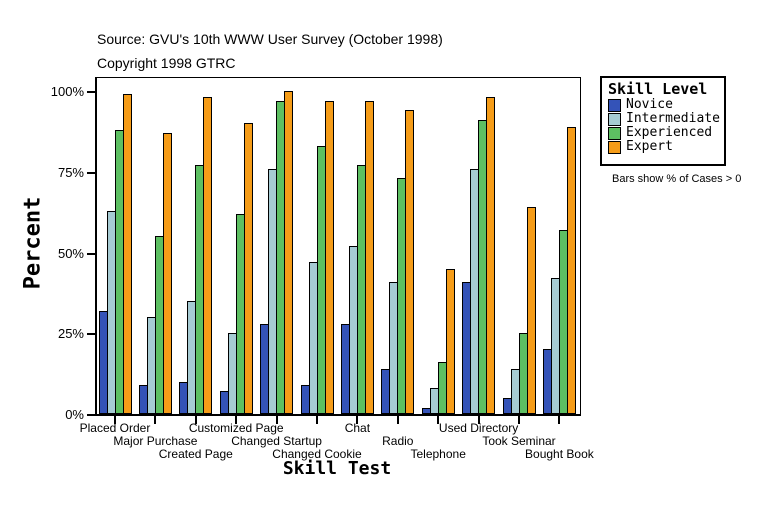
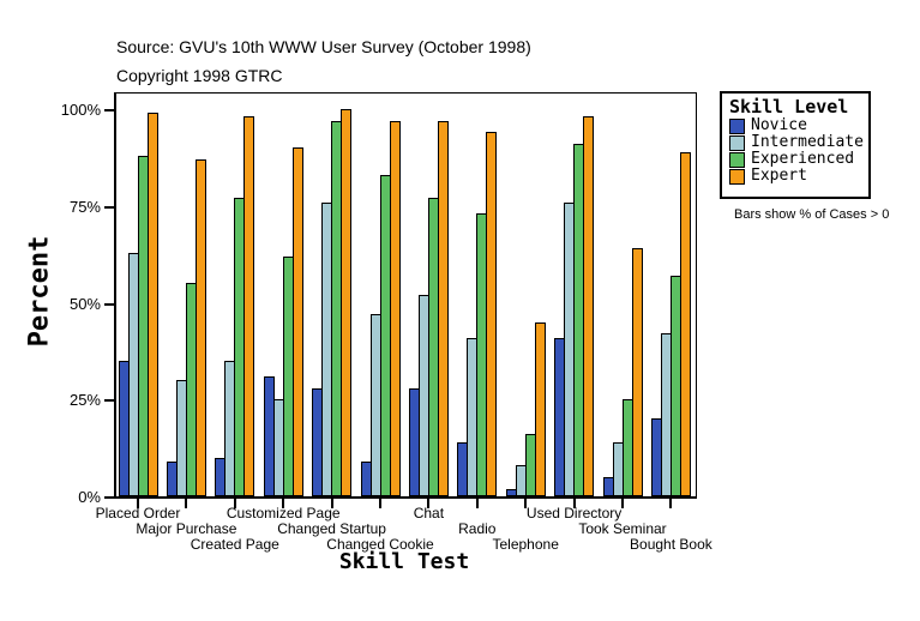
Novice/Placed Order: 32% -> 35%
Novice/Customized Page: 7% -> 31%
